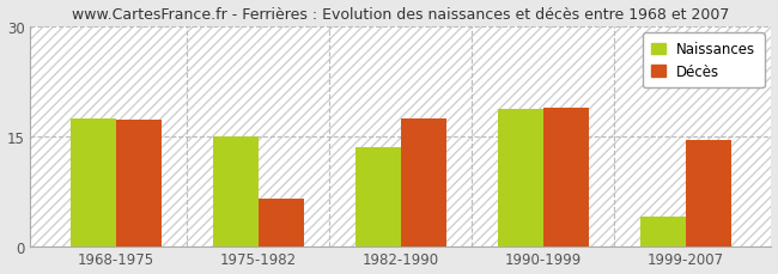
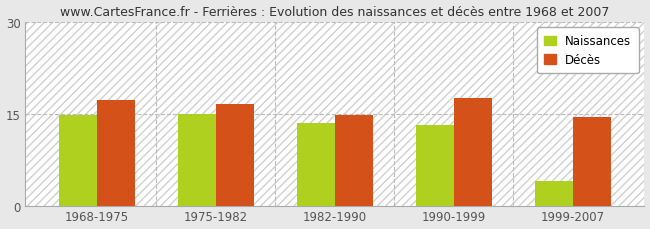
Naissances/1968-1975: 17.4 -> 14.7
Décès/1975-1982: 6.4 -> 16.5
Décès/1982-1990: 17.4 -> 14.7
Naissances/1990-1999: 18.6 -> 13.2
Décès/1990-1999: 18.8 -> 17.6
